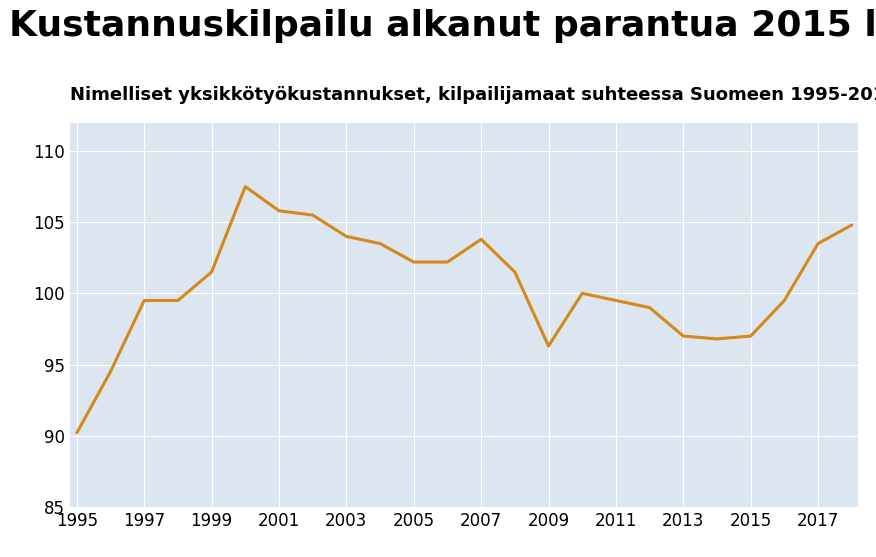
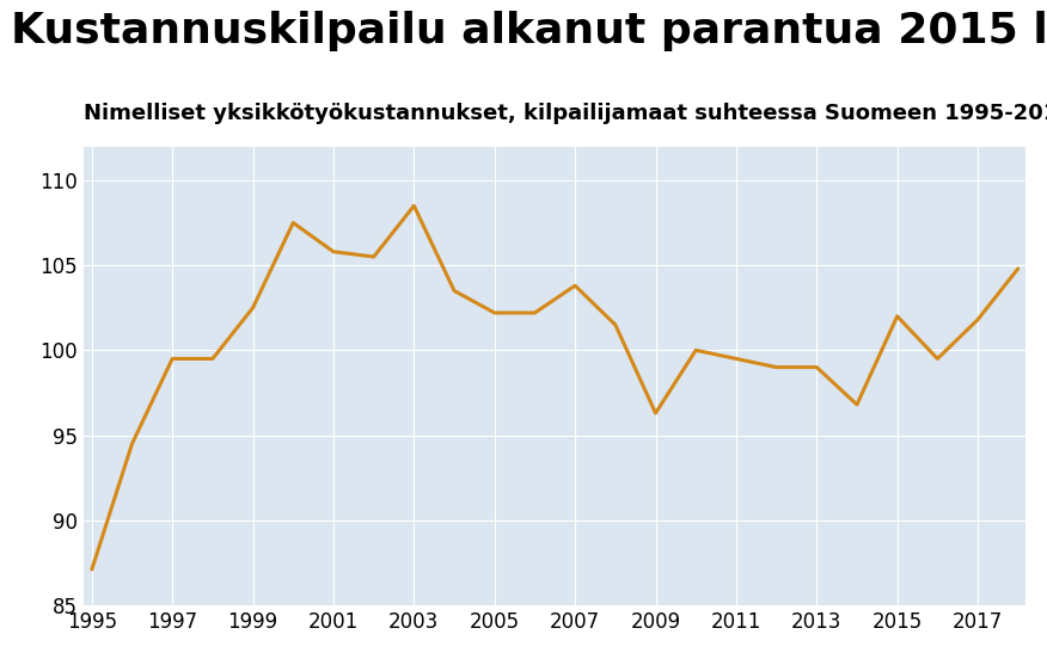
1995: 90.2 -> 87.1
1999: 101.5 -> 102.5
2003: 104.0 -> 108.5
2013: 97.0 -> 99.0
2015: 97.0 -> 102.0
2017: 103.5 -> 101.8
